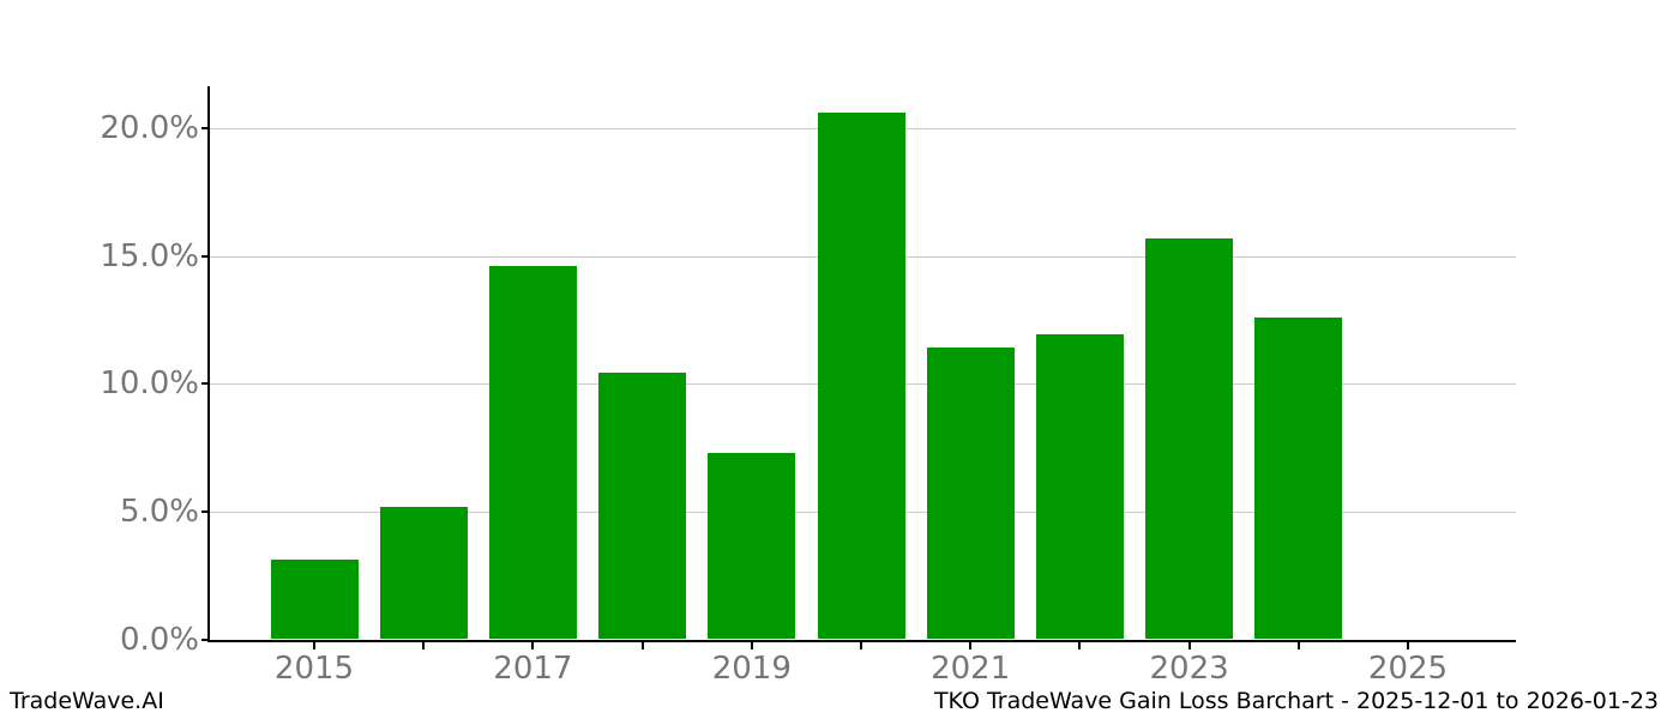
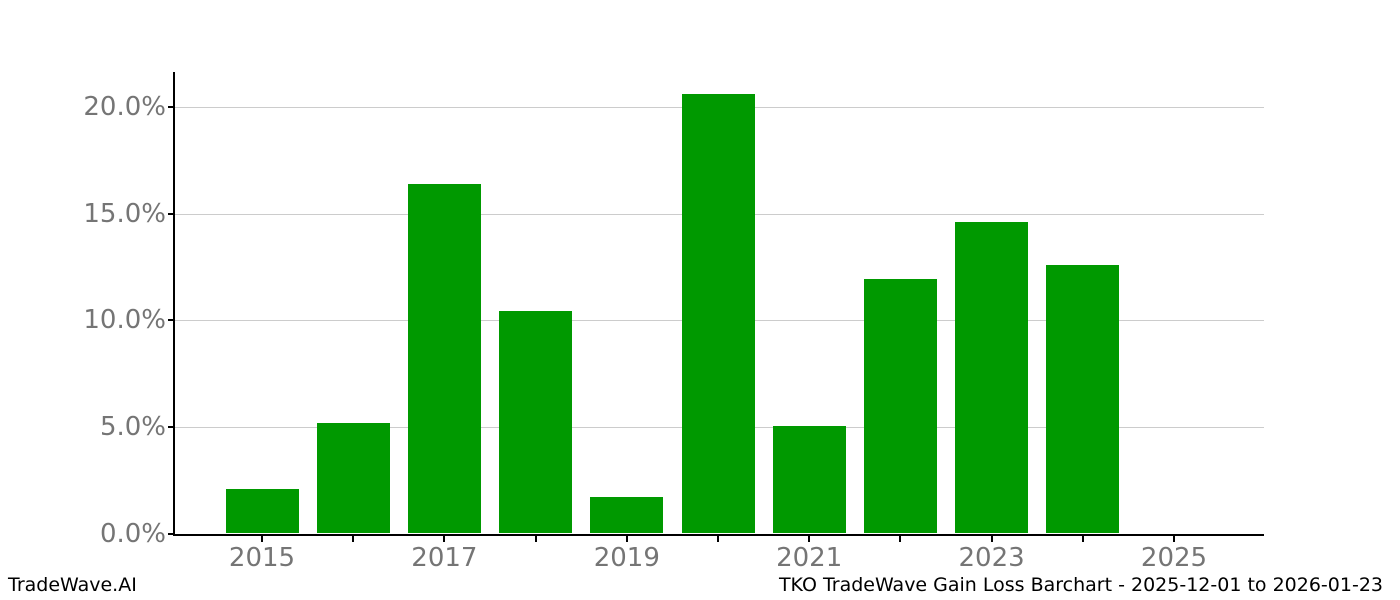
2015: 3.1% -> 2.1%
2017: 14.6% -> 16.4%
2019: 7.3% -> 1.7%
2021: 11.4% -> 5.0%
2023: 15.7% -> 14.6%
